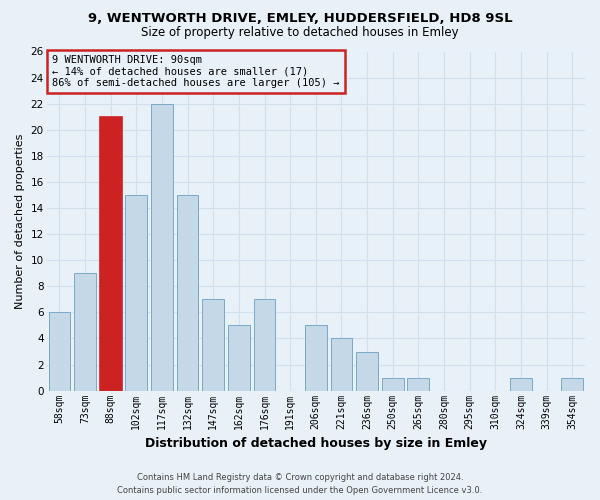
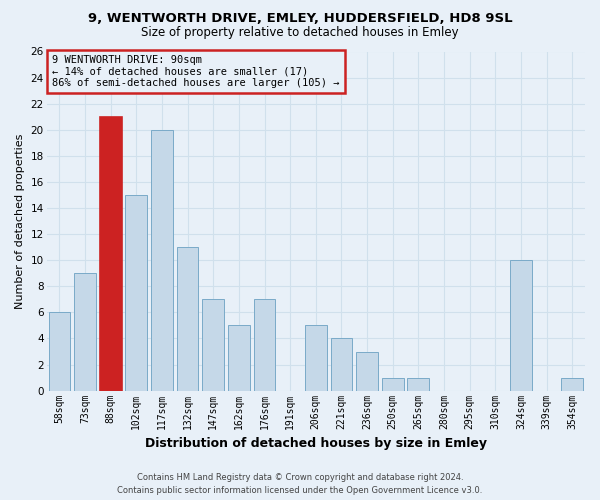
117sqm: 22 -> 20
132sqm: 15 -> 11
324sqm: 1 -> 10
